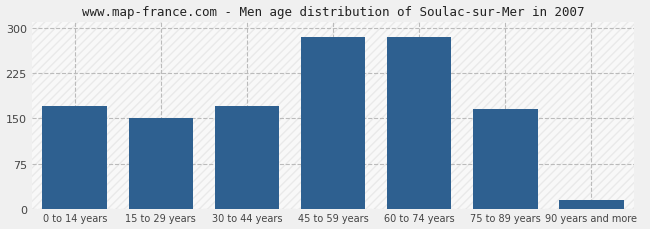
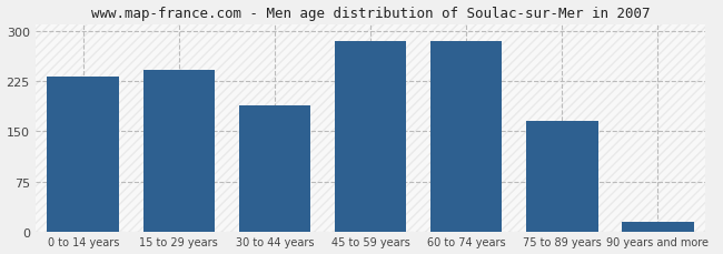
0 to 14 years: 170 -> 232
15 to 29 years: 150 -> 242
30 to 44 years: 170 -> 188
